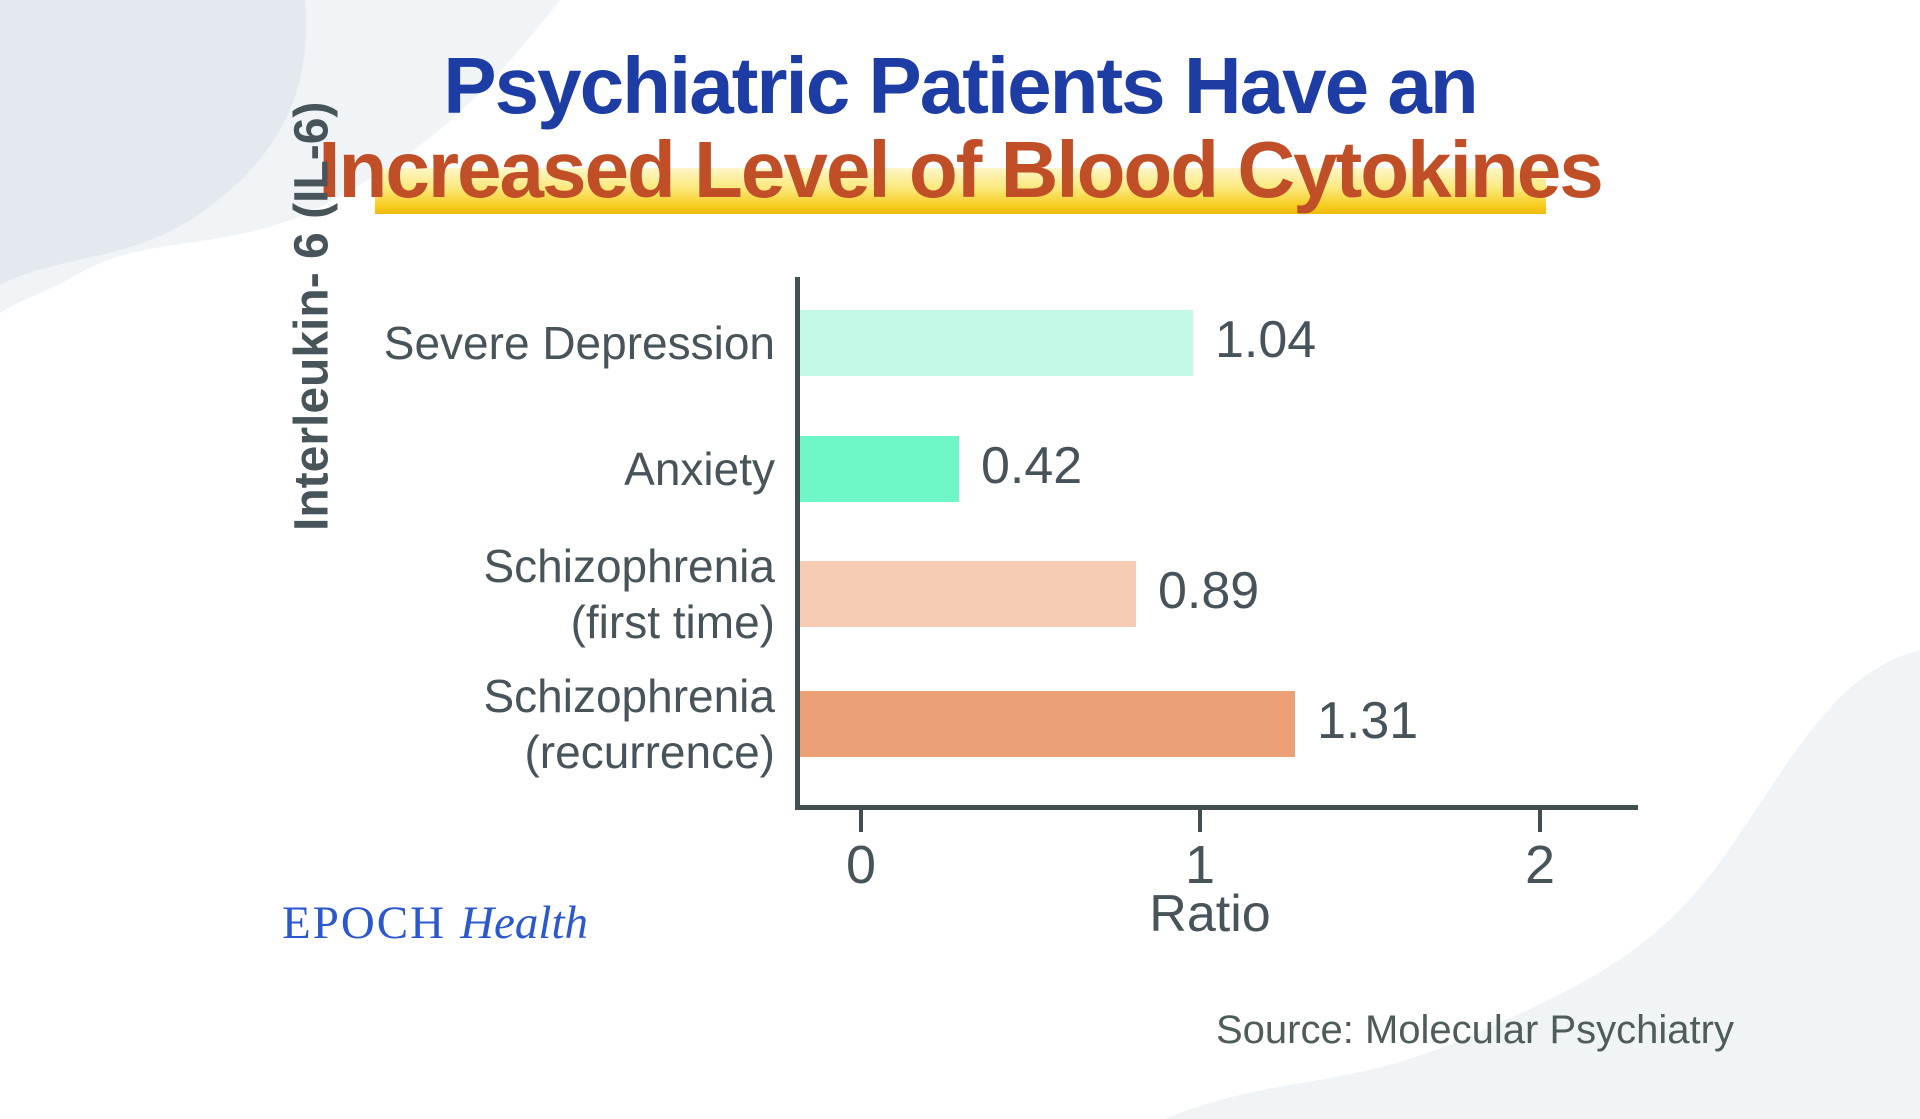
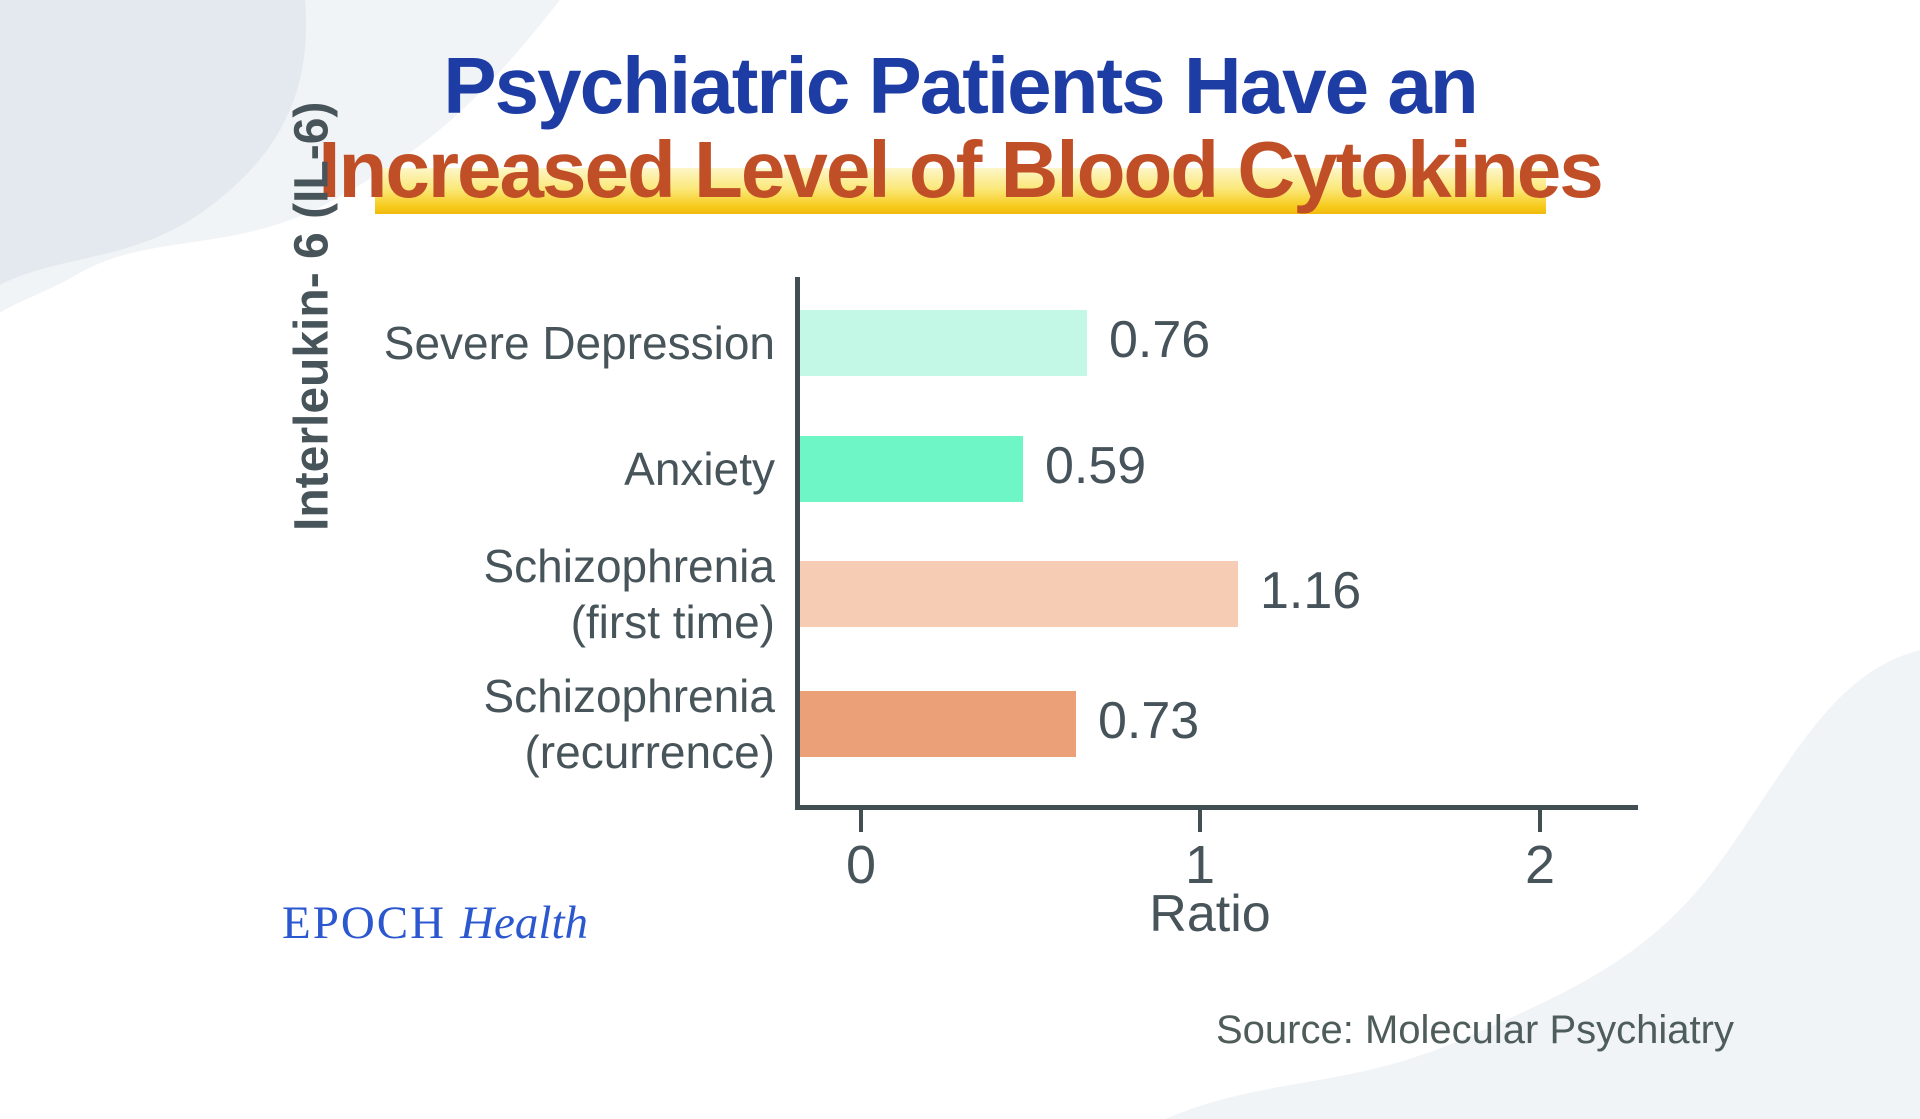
Severe Depression: 1.04 -> 0.76
Anxiety: 0.42 -> 0.59
Schizophrenia (first time): 0.89 -> 1.16
Schizophrenia (recurrence): 1.31 -> 0.73
